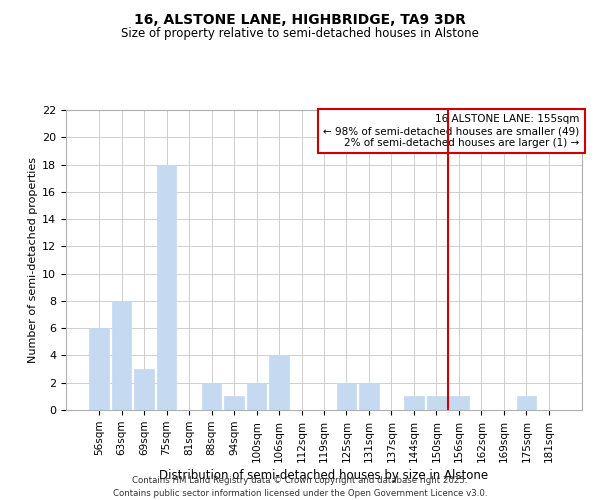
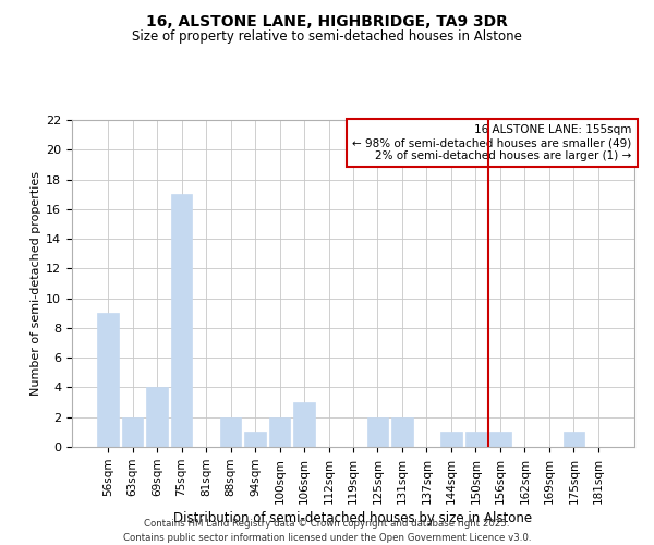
56sqm: 6 -> 9
63sqm: 8 -> 2
69sqm: 3 -> 4
75sqm: 18 -> 17
106sqm: 4 -> 3
